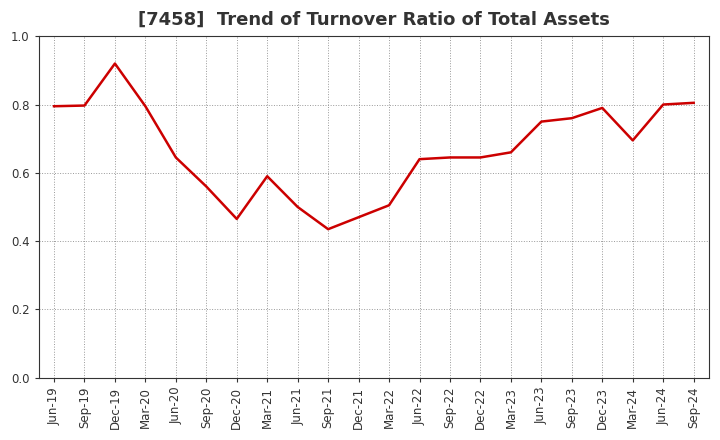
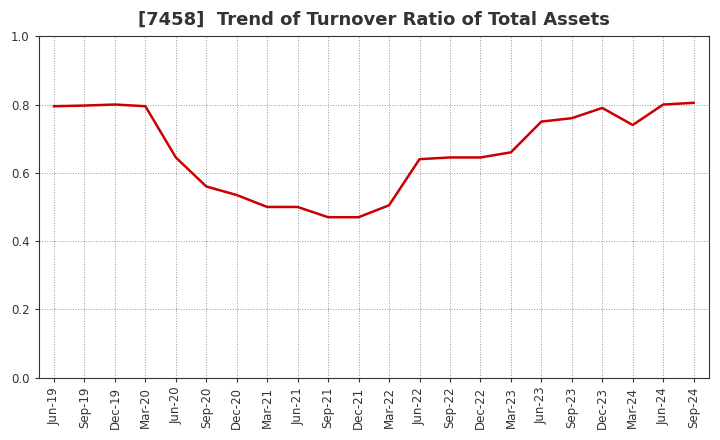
Dec-19: 0.920 -> 0.800
Dec-20: 0.465 -> 0.535
Mar-21: 0.590 -> 0.500
Sep-21: 0.435 -> 0.470
Mar-24: 0.695 -> 0.740
